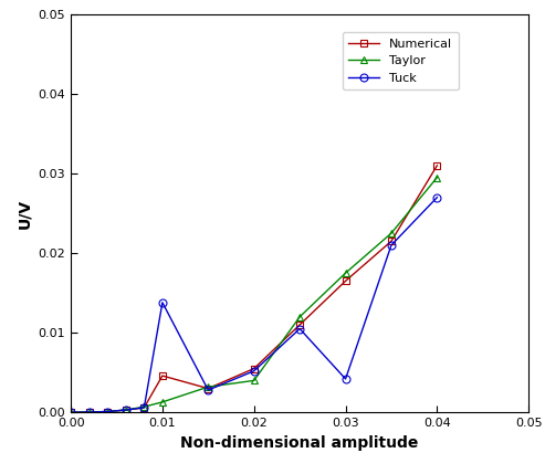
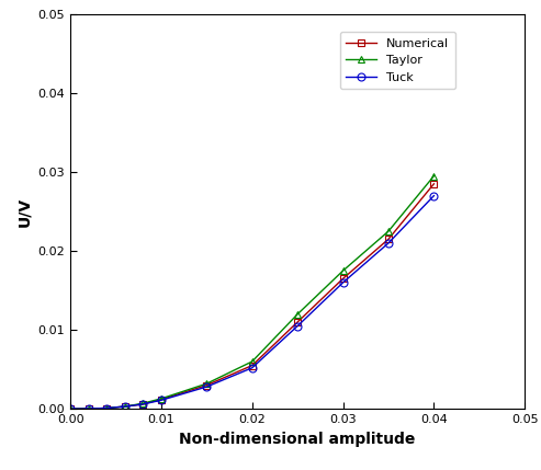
Numerical/0.01: 0.0046 -> 0.0012
Tuck/0.01: 0.0138 -> 0.0011
Taylor/0.02: 0.0040 -> 0.0060
Tuck/0.03: 0.0042 -> 0.0160
Numerical/0.04: 0.0310 -> 0.0285
